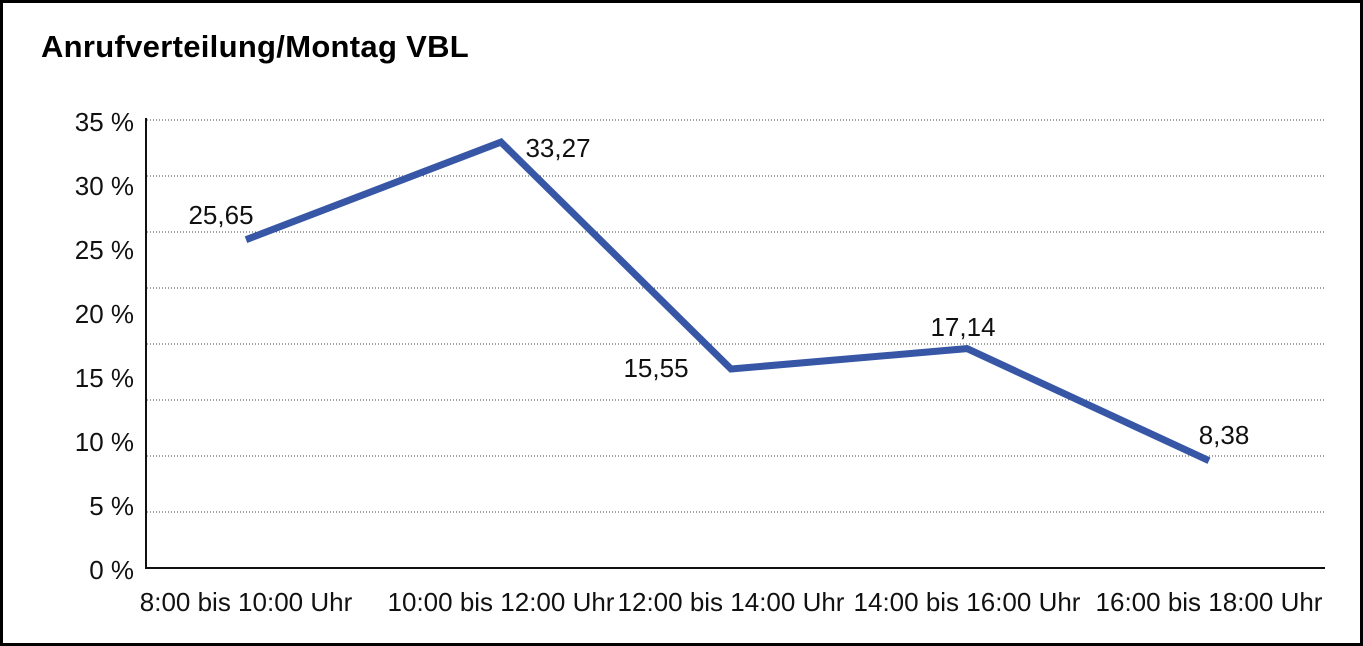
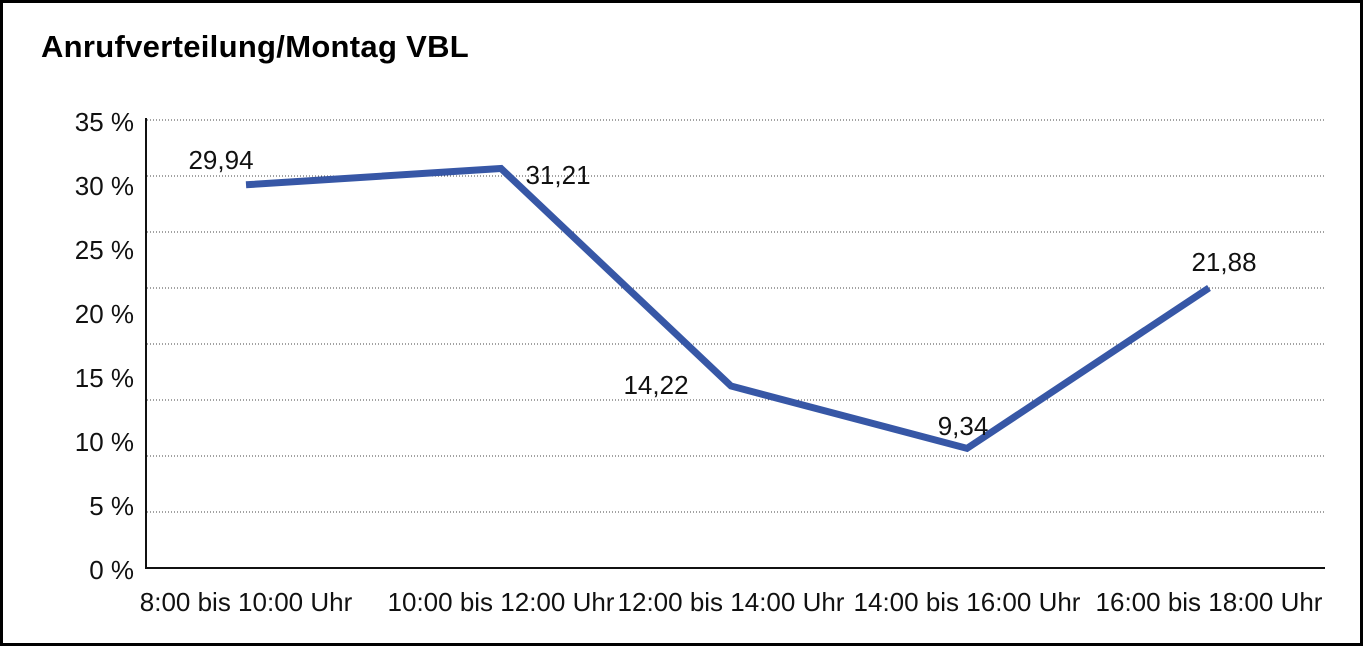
8:00 bis 10:00 Uhr: 25,65 -> 29,94
10:00 bis 12:00 Uhr: 33,27 -> 31,21
12:00 bis 14:00 Uhr: 15,55 -> 14,22
14:00 bis 16:00 Uhr: 17,14 -> 9,34
16:00 bis 18:00 Uhr: 8,38 -> 21,88
